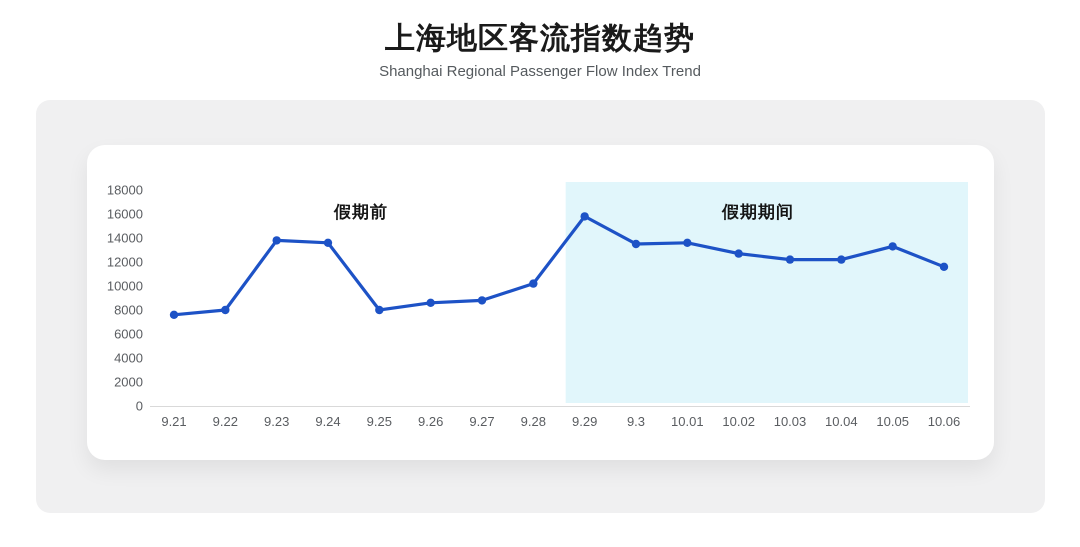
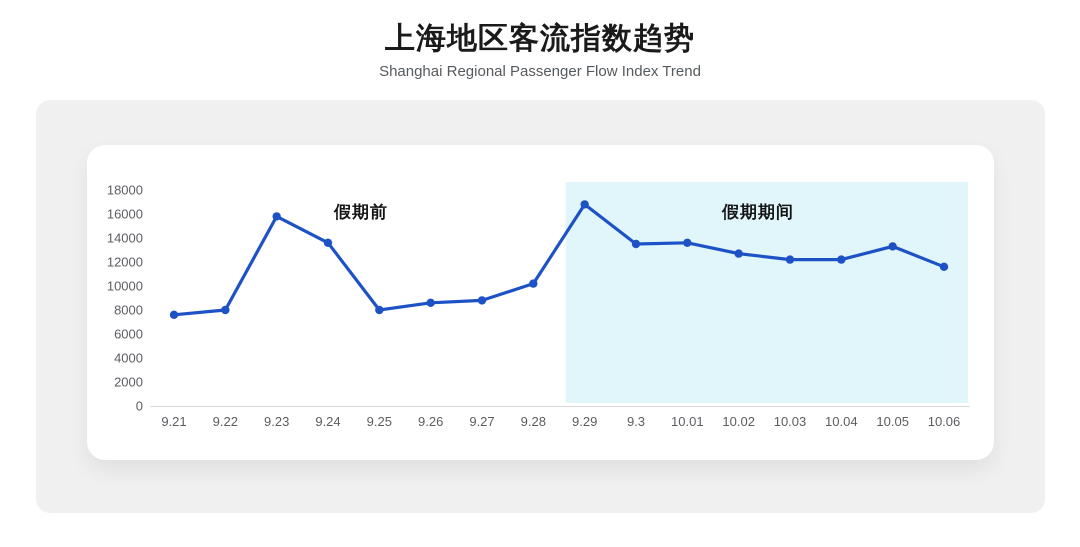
9.23: 13800 -> 15800
9.29: 15800 -> 16800
